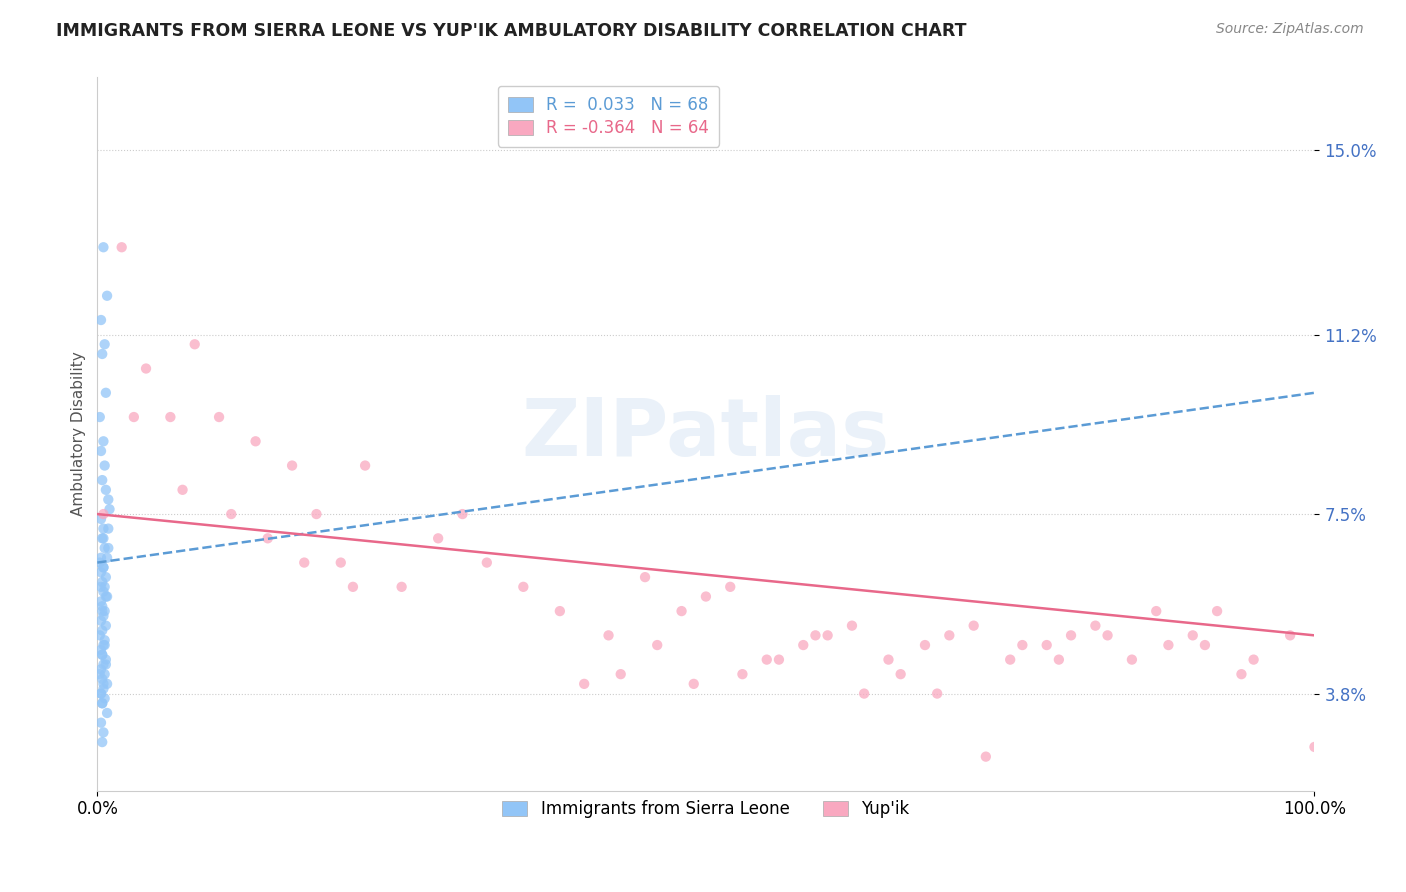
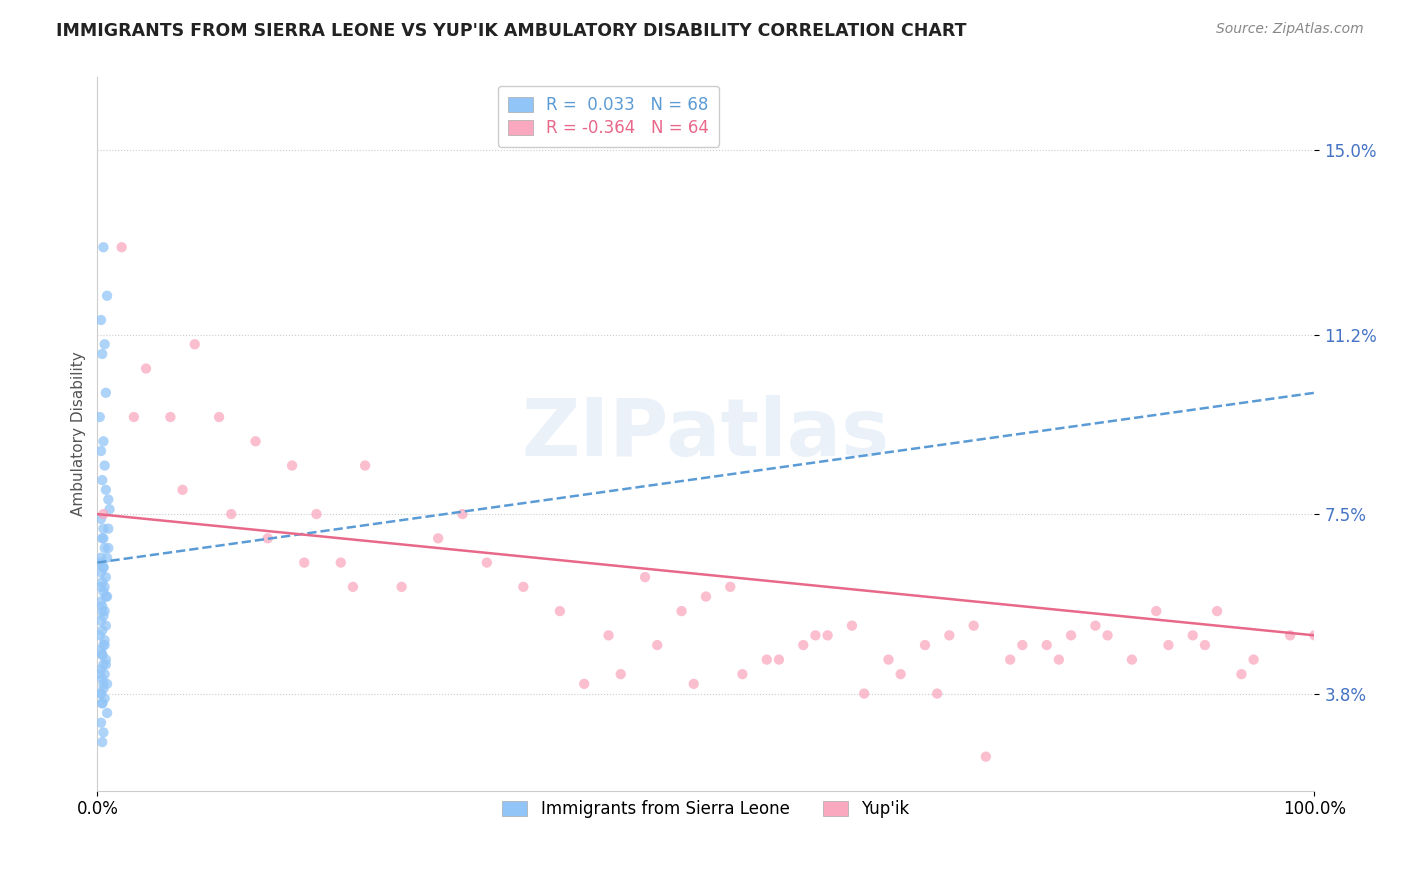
Yup'ik/100.0%: 2.7% -> 5.0%
